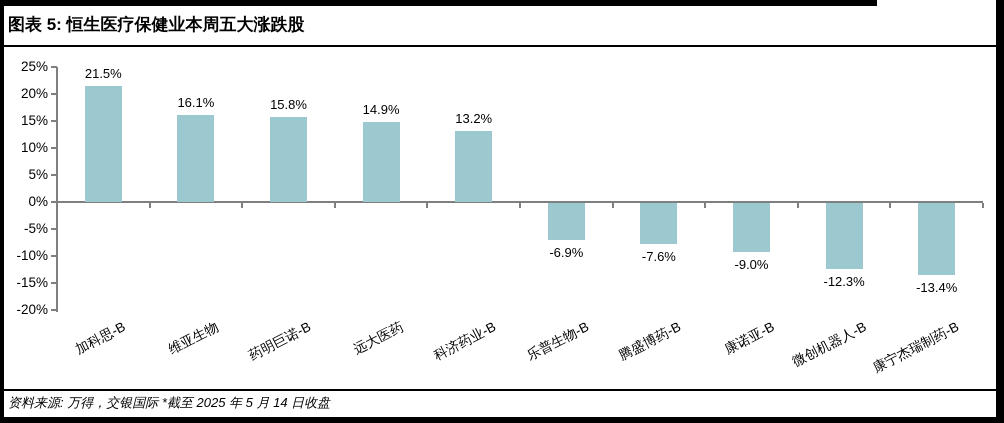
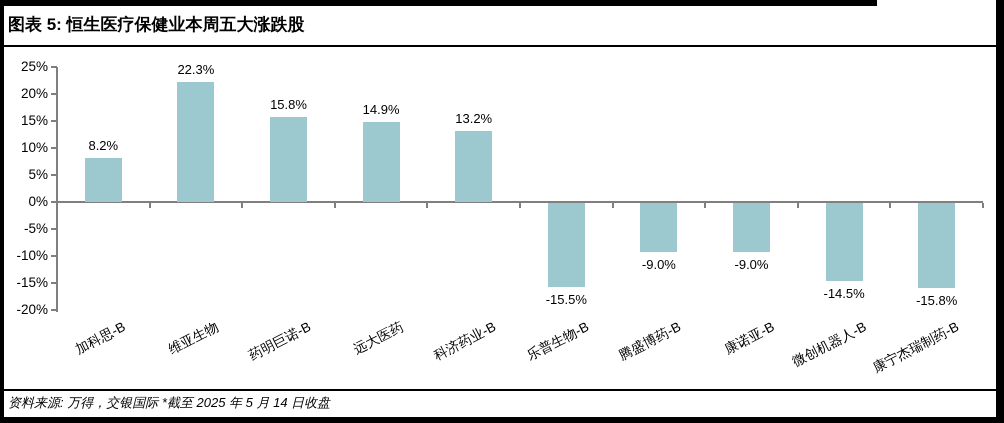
加科思-B: 21.5% -> 8.2%
维亚生物: 16.1% -> 22.3%
乐普生物-B: -6.9% -> -15.5%
腾盛博药-B: -7.6% -> -9.0%
微创机器人-B: -12.3% -> -14.5%
康宁杰瑞制药-B: -13.4% -> -15.8%
